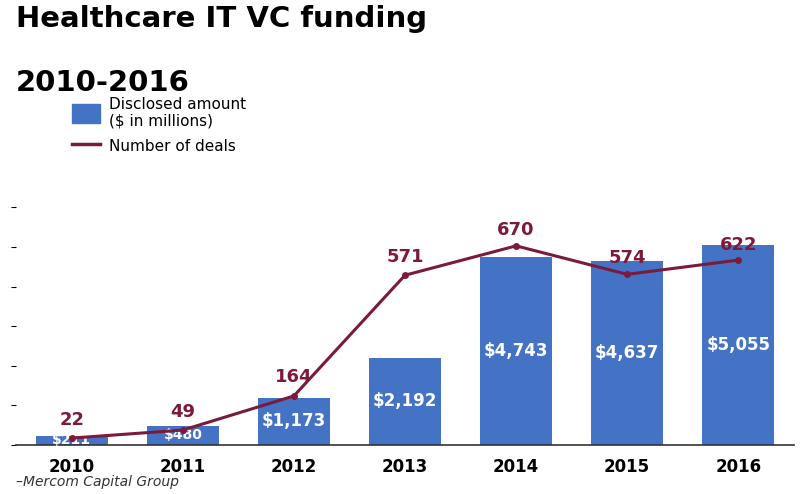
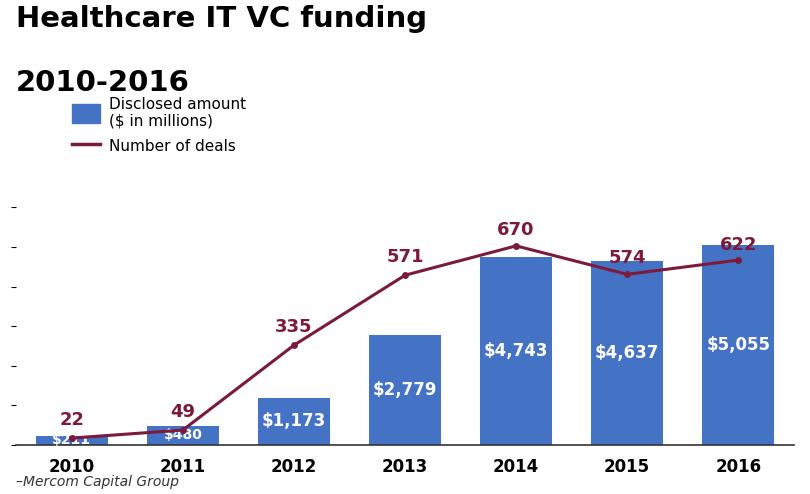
Number of deals/2012: 164 -> 335
Disclosed amount ($ in millions)/2013: $2,192 -> $2,779
